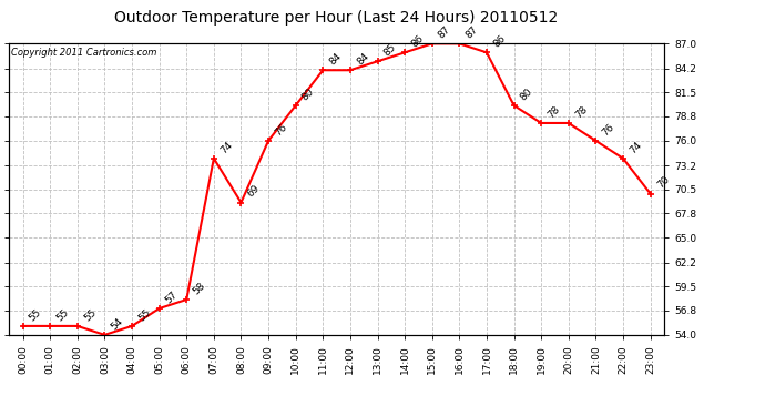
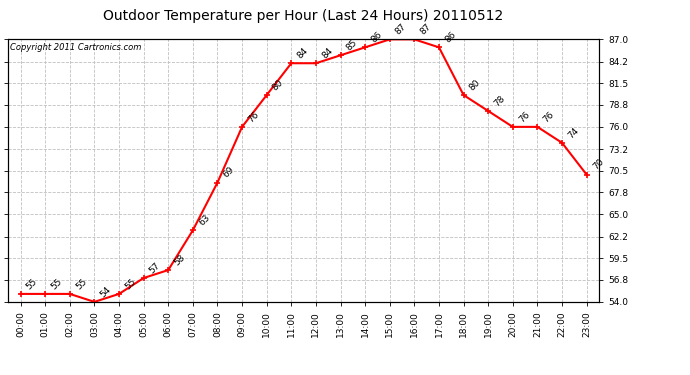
07:00: 74 -> 63
20:00: 78 -> 76
